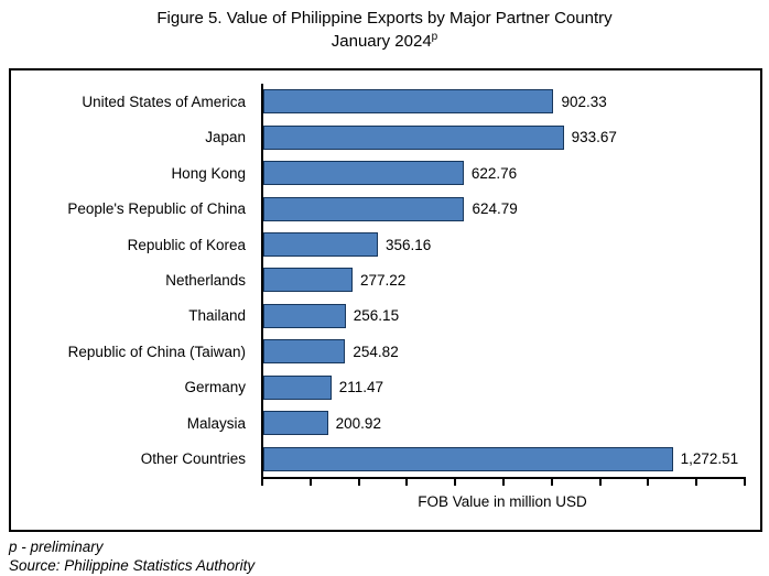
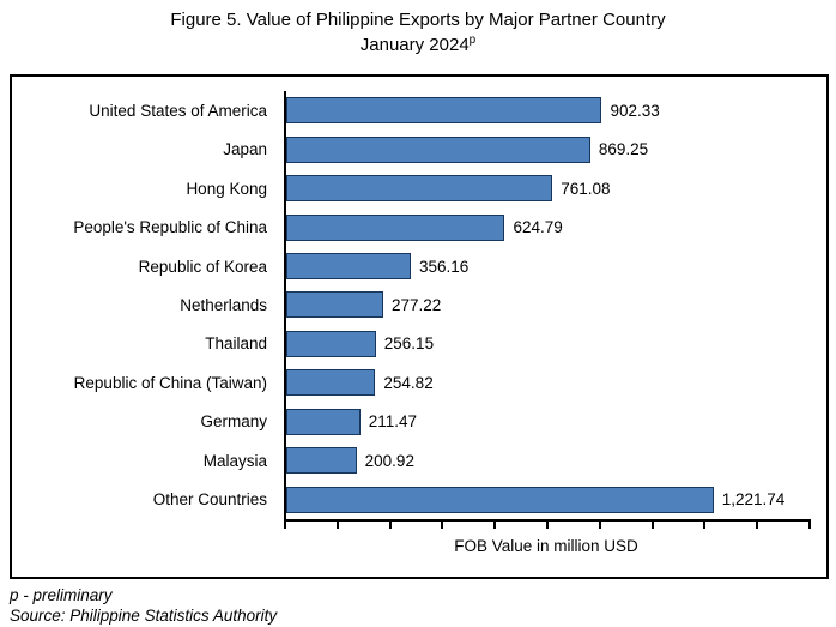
Japan: 933.67 -> 869.25
Hong Kong: 622.76 -> 761.08
Other Countries: 1,272.51 -> 1,221.74
